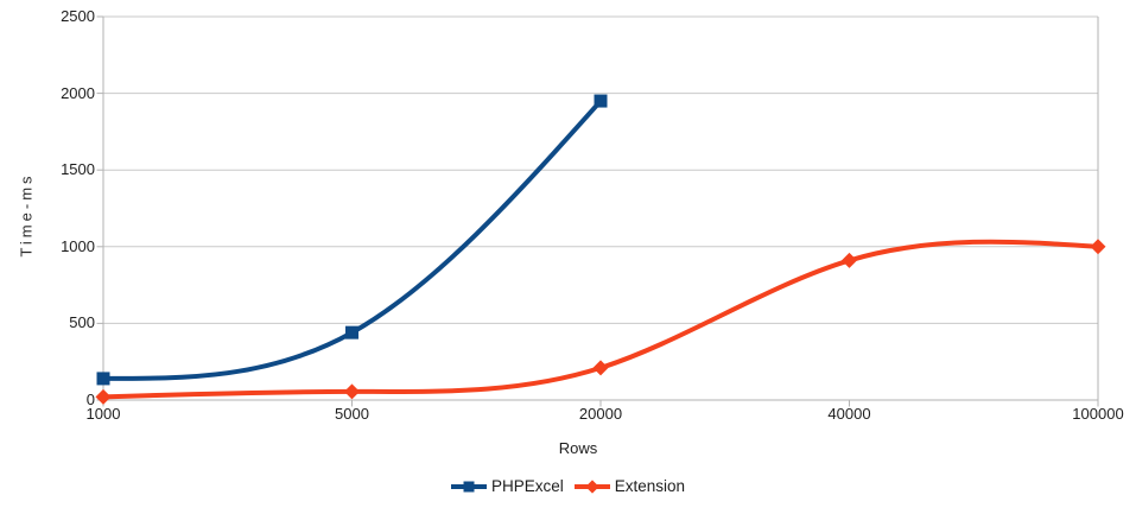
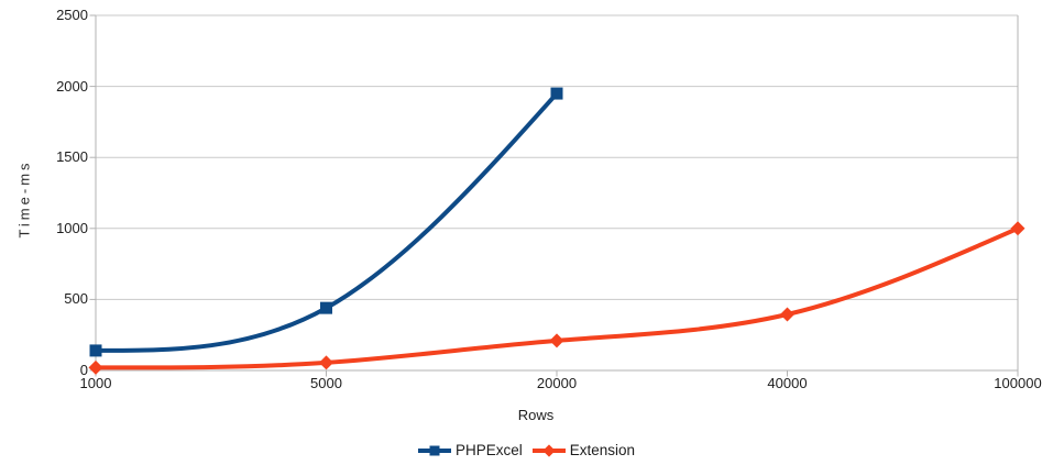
Extension/40000: 910 -> 400
